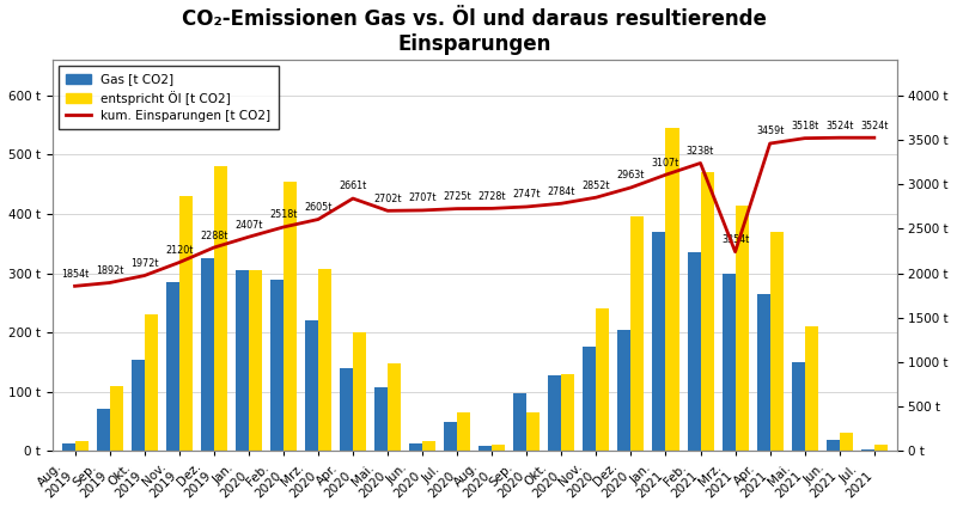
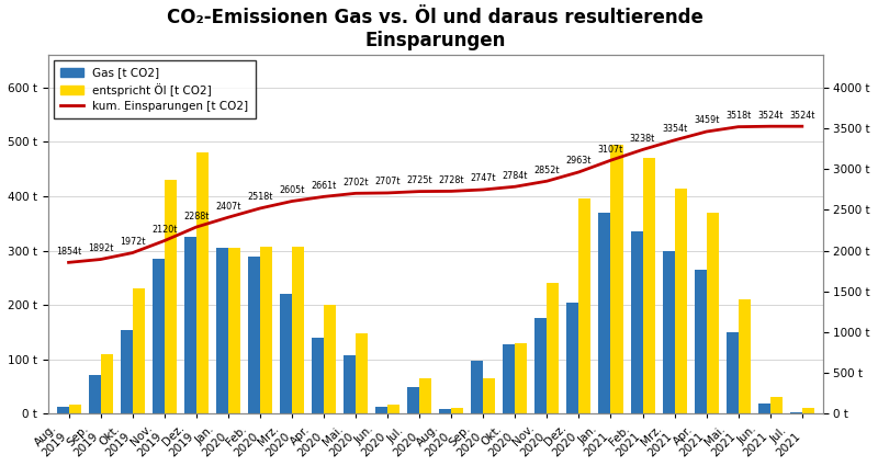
entspricht Öl [t CO2]/Feb. 2020: 455 t -> 308 t
kum. Einsparungen [t CO2]/Apr. 2020: 2840 t -> 2660 t
entspricht Öl [t CO2]/Jan. 2021: 545 t -> 495 t
kum. Einsparungen [t CO2]/Mrz. 2021: 2240 t -> 3350 t
